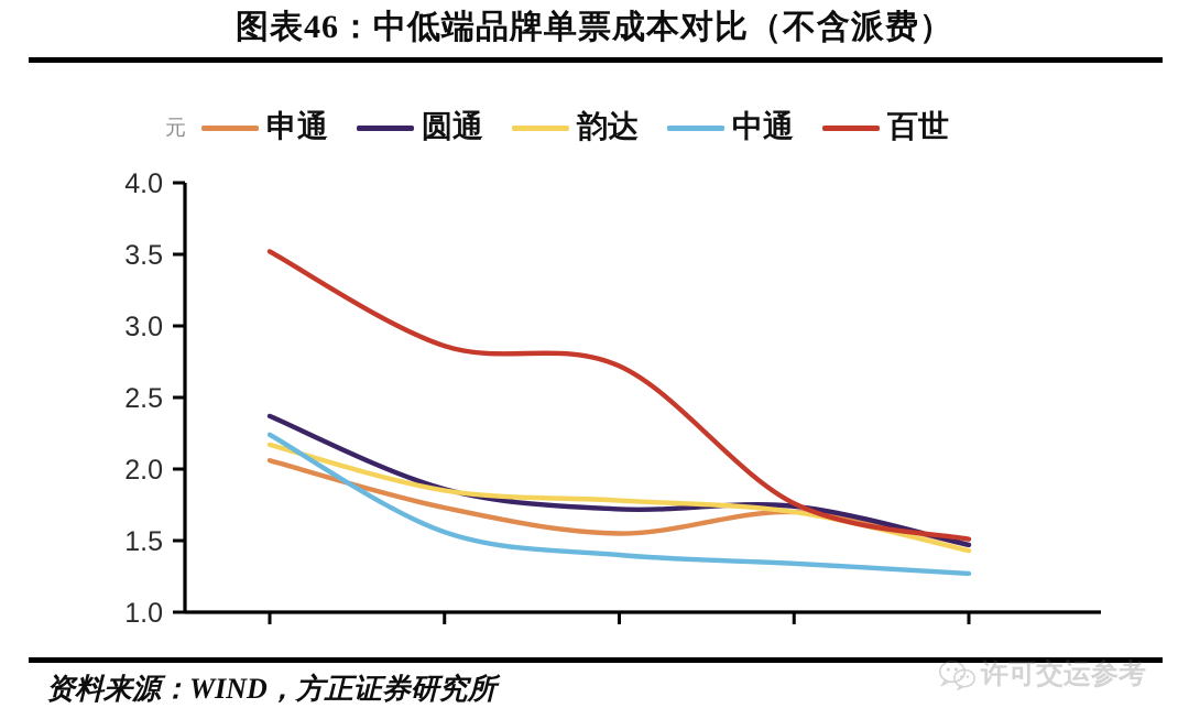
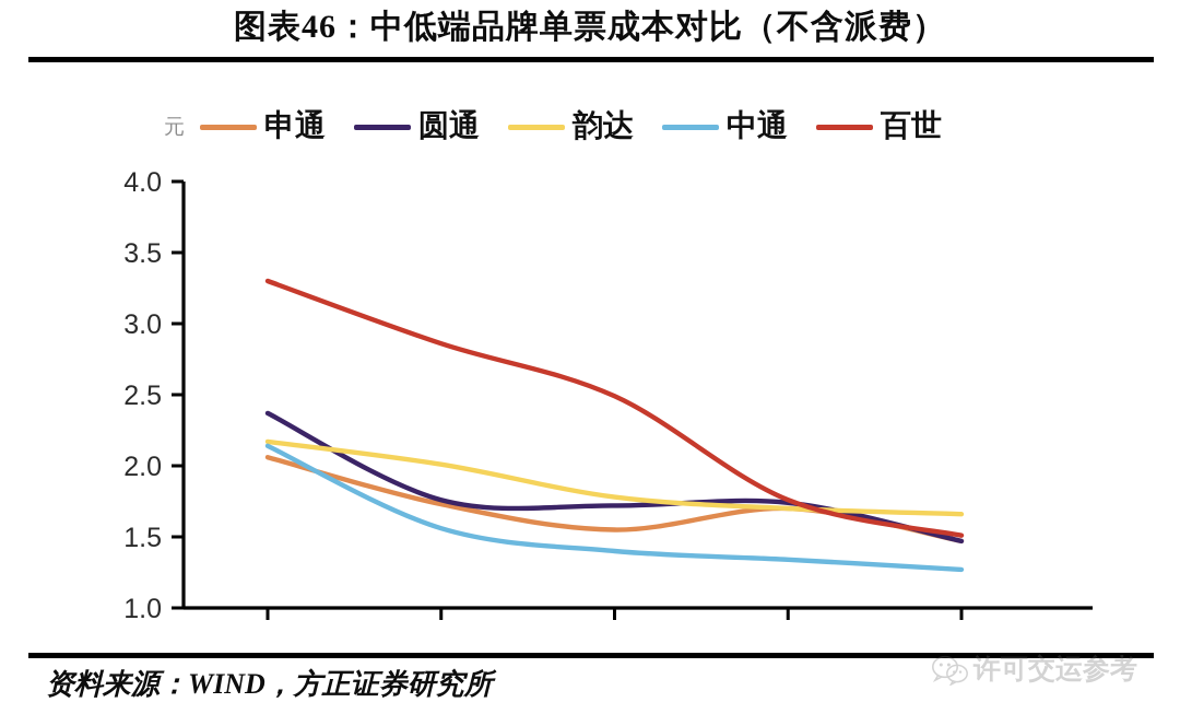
中通/2014: 2.24 -> 2.14
百世/2014: 3.52 -> 3.30
圆通/2015: 1.86 -> 1.76
韵达/2015: 1.85 -> 2.01
百世/2016: 2.72 -> 2.49
韵达/2018: 1.43 -> 1.66
